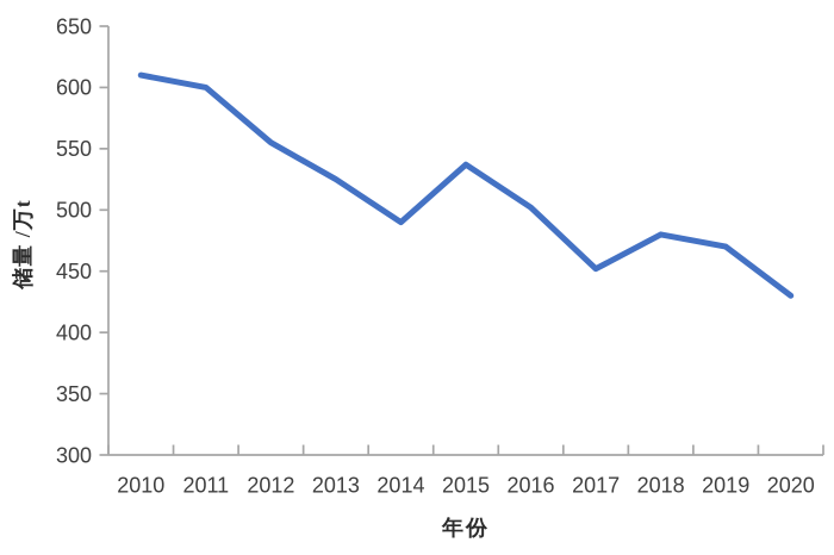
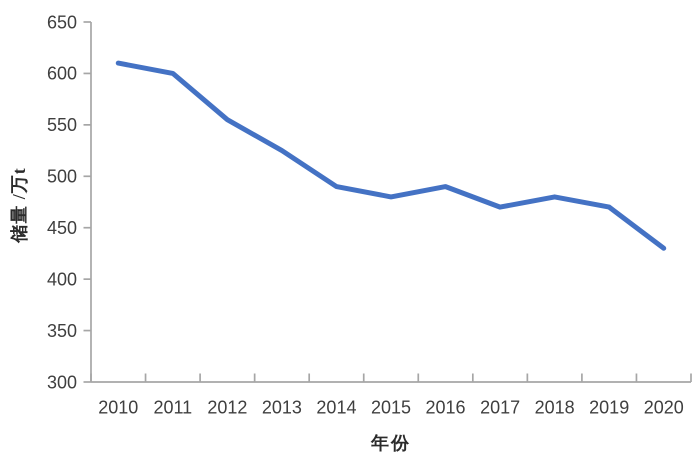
2015: 537 -> 480
2016: 502 -> 490
2017: 452 -> 470
